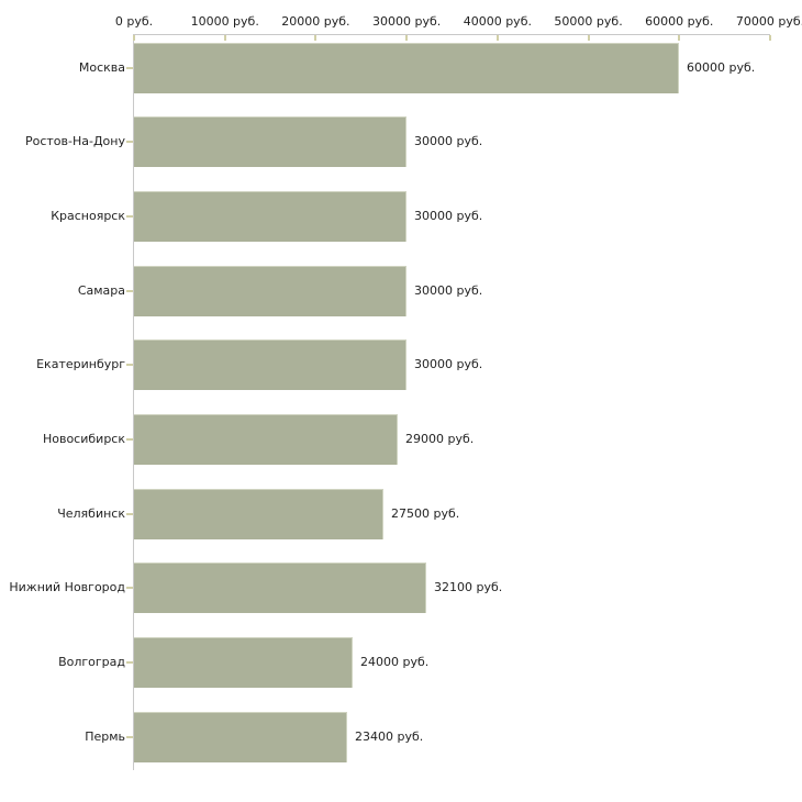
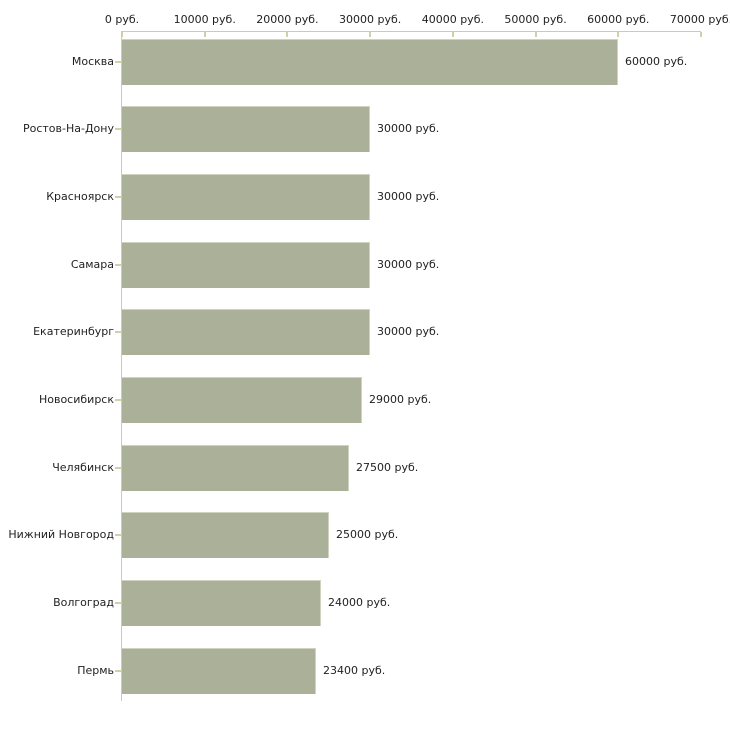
Нижний Новгород: 32100 -> 25000
